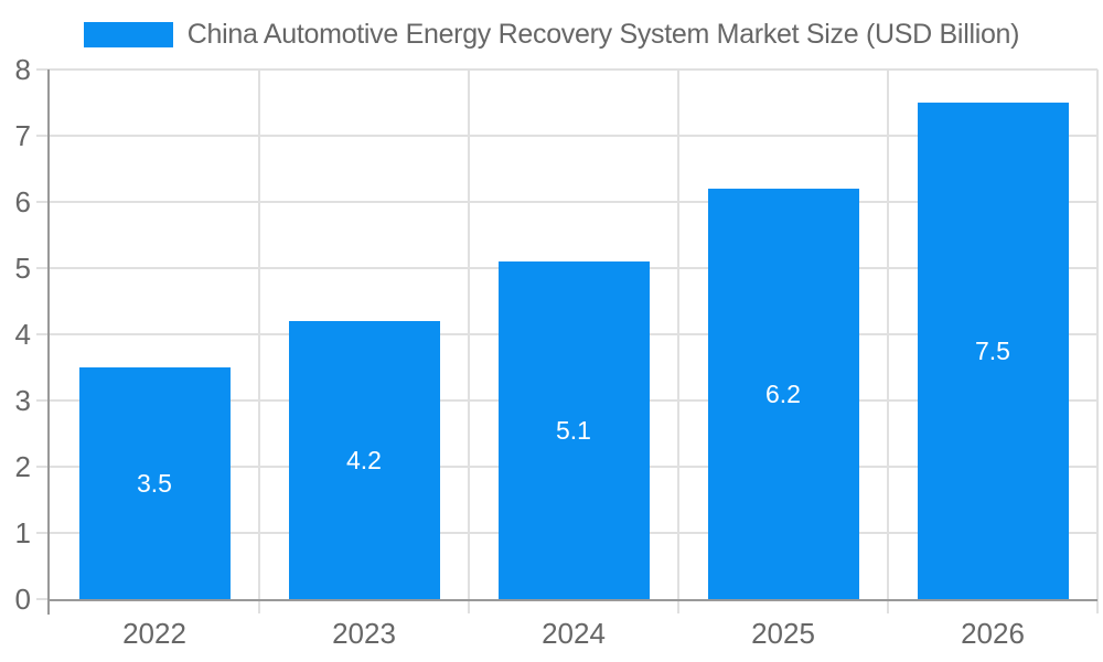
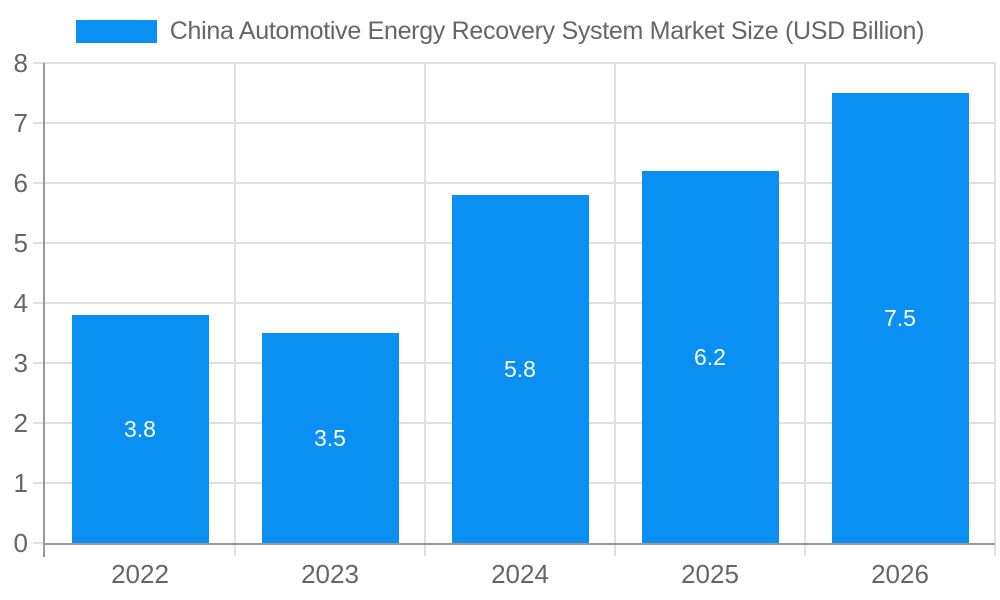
2022: 3.5 -> 3.8
2023: 4.2 -> 3.5
2024: 5.1 -> 5.8
